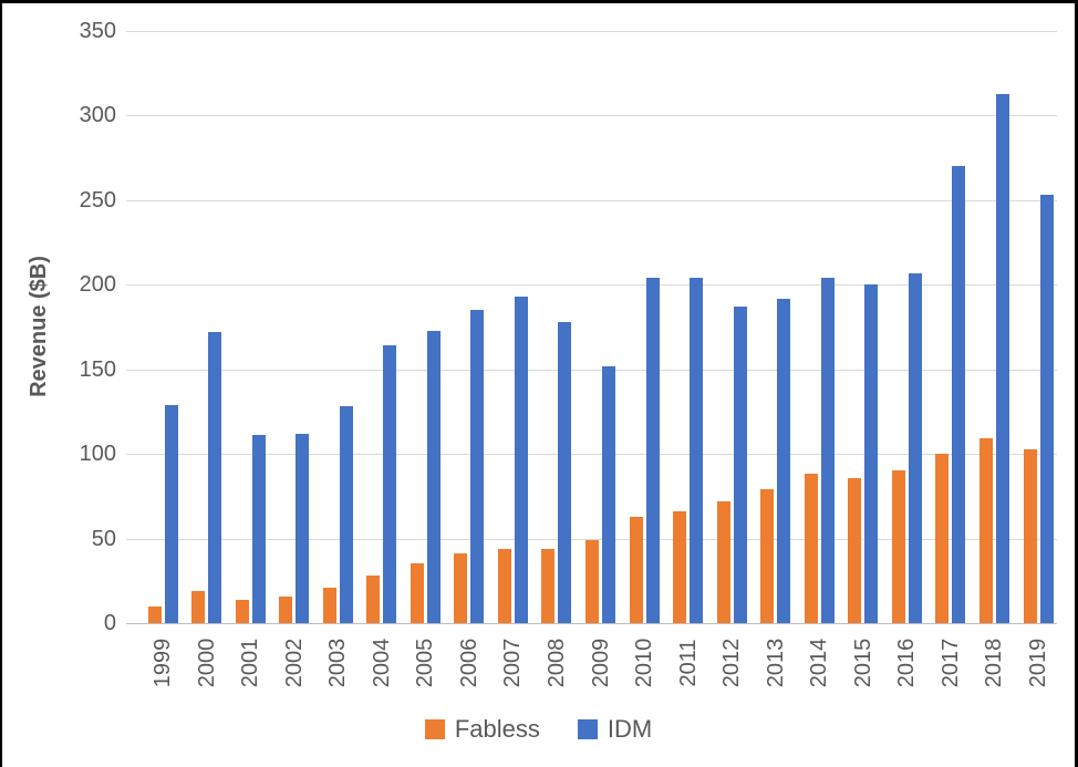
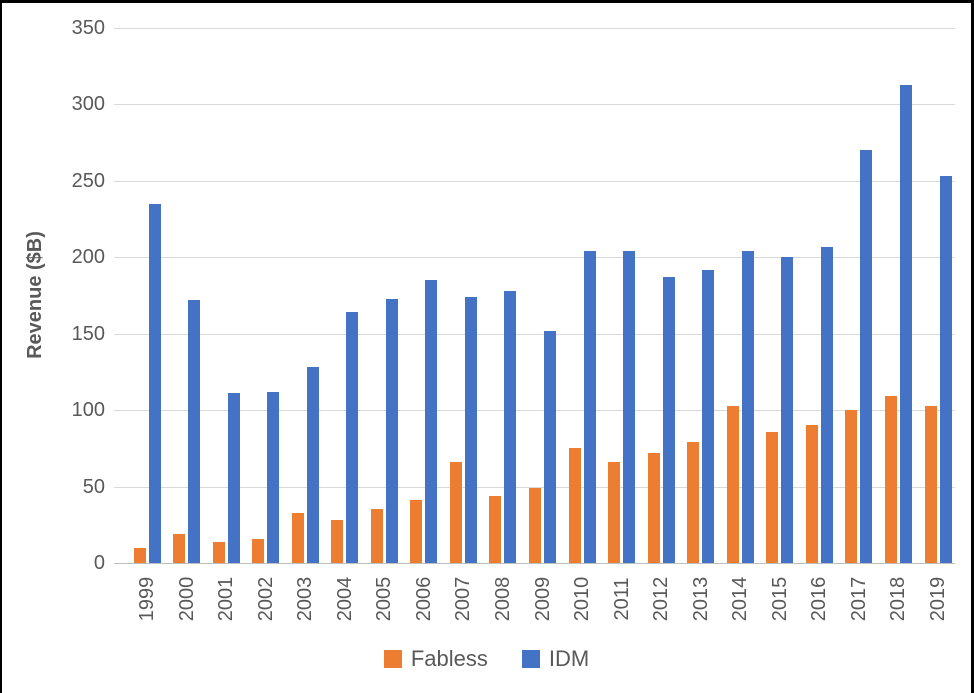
IDM/1999: 129 -> 235
Fabless/2003: 21 -> 33
Fabless/2007: 44 -> 66
IDM/2007: 193 -> 174
Fabless/2010: 63 -> 75
Fabless/2014: 88 -> 103
